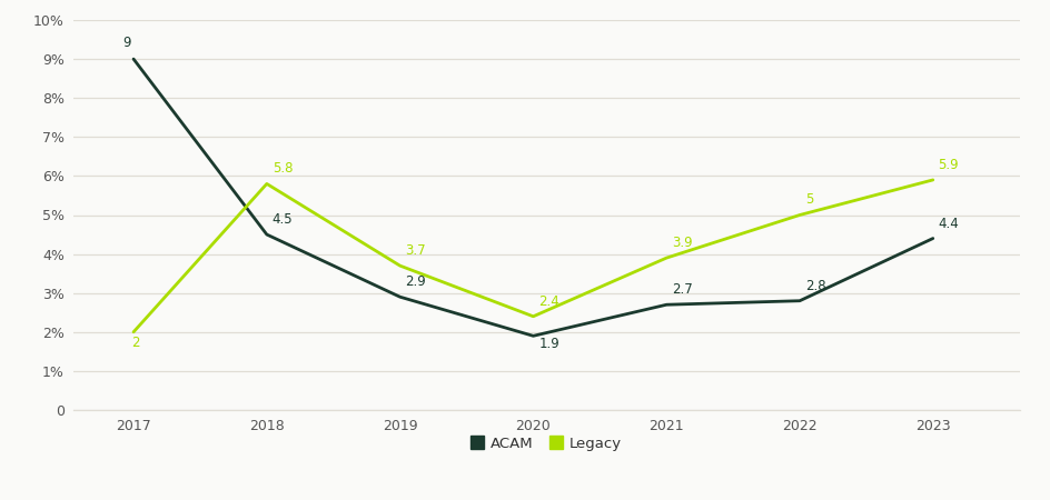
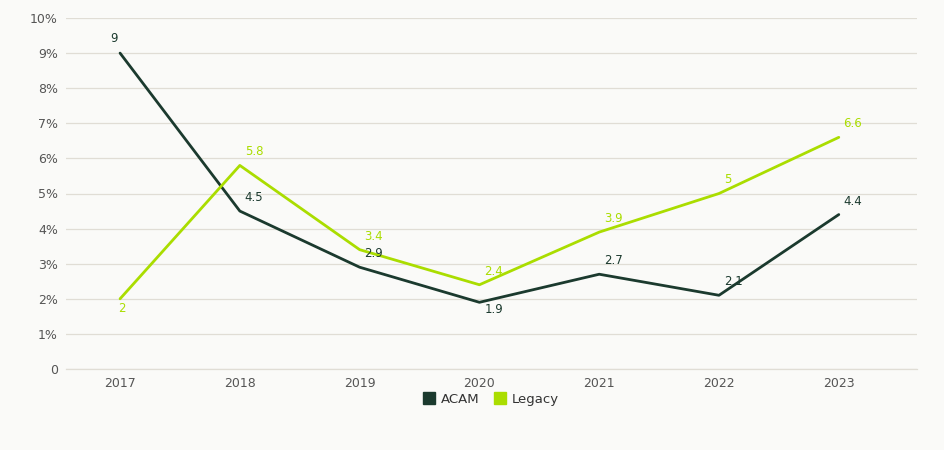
Legacy/2019: 3.7 -> 3.4
ACAM/2022: 2.8 -> 2.1
Legacy/2023: 5.9 -> 6.6
